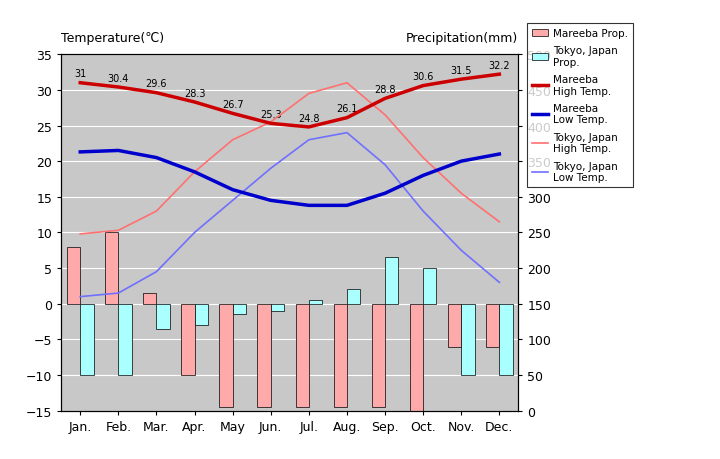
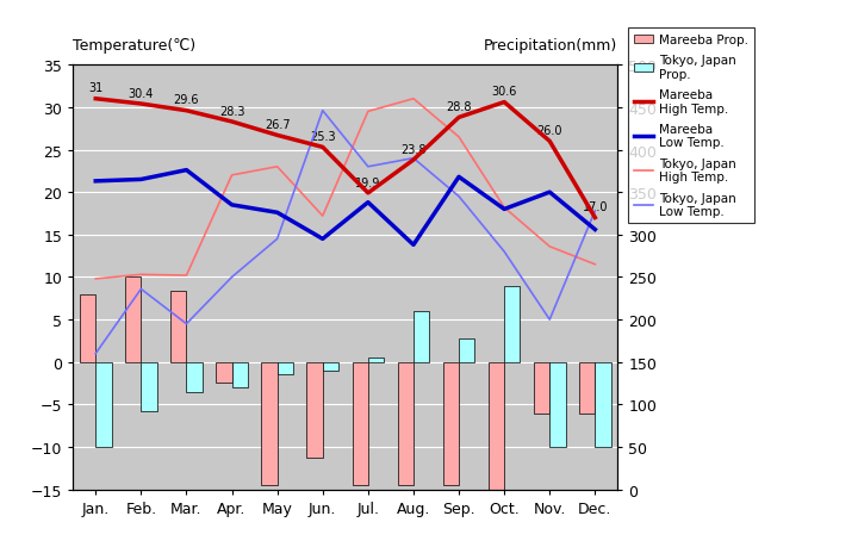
Tokyo, Japan Low Temp./Feb.: 1.5 -> 8.6
Tokyo, Japan Prop./Feb.: -10.0 -> -5.8
Mareeba Prop./Mar.: 1.5 -> 8.4
Mareeba Low Temp./Mar.: 20.5 -> 22.6
Tokyo, Japan High Temp./Mar.: 13.0 -> 10.2
Mareeba Prop./Apr.: -10.0 -> -2.4
Tokyo, Japan High Temp./Apr.: 18.5 -> 22.0
Mareeba Low Temp./May: 16.0 -> 17.6
Mareeba Prop./Jun.: -14.5 -> -11.2
Tokyo, Japan High Temp./Jun.: 25.5 -> 17.2
Tokyo, Japan Low Temp./Jun.: 19.0 -> 29.6
Mareeba High Temp./Jul.: 24.8 -> 19.9
Mareeba Low Temp./Jul.: 13.8 -> 18.8
Mareeba High Temp./Aug.: 26.1 -> 23.8
Tokyo, Japan Prop./Aug.: 2.0 -> 6.0
Mareeba Low Temp./Sep.: 15.5 -> 21.8
Tokyo, Japan Prop./Sep.: 6.5 -> 2.8
Tokyo, Japan High Temp./Oct.: 20.5 -> 18.2
Tokyo, Japan Prop./Oct.: 5.0 -> 9.0
Mareeba High Temp./Nov.: 31.5 -> 26.0
Tokyo, Japan High Temp./Nov.: 15.5 -> 13.6
Tokyo, Japan Low Temp./Nov.: 7.5 -> 5.0
Mareeba High Temp./Dec.: 32.2 -> 17.0
Mareeba Low Temp./Dec.: 21.0 -> 15.6
Tokyo, Japan Low Temp./Dec.: 3.0 -> 17.8
